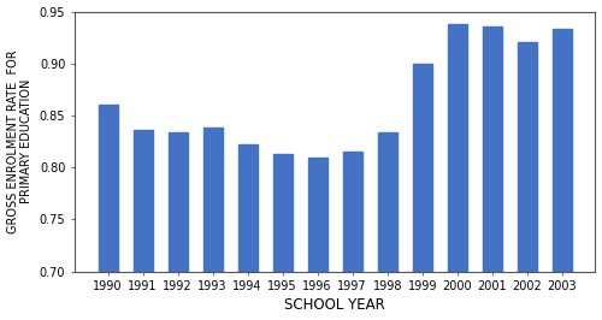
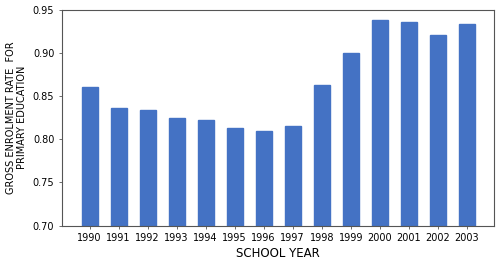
1993: 0.838 -> 0.824
1998: 0.834 -> 0.863
